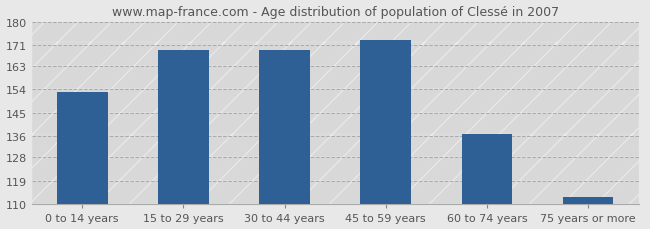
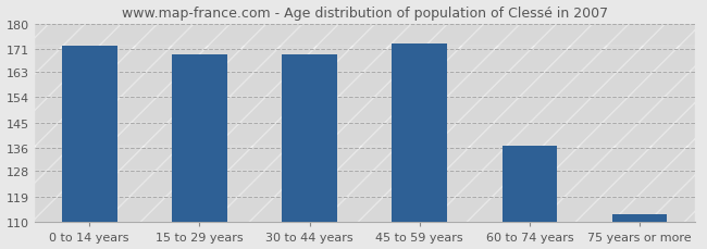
0 to 14 years: 153 -> 172
